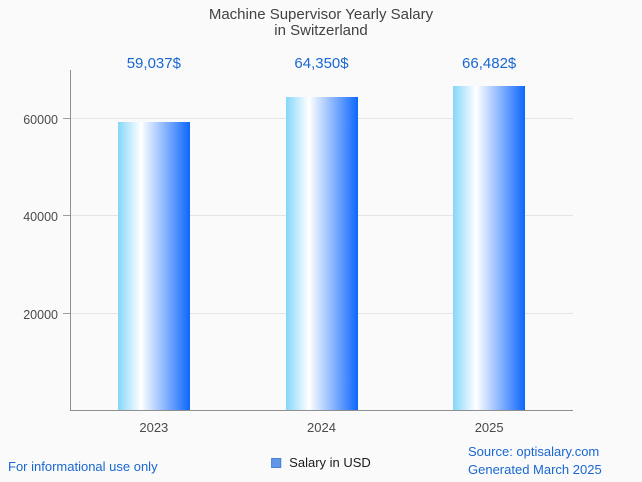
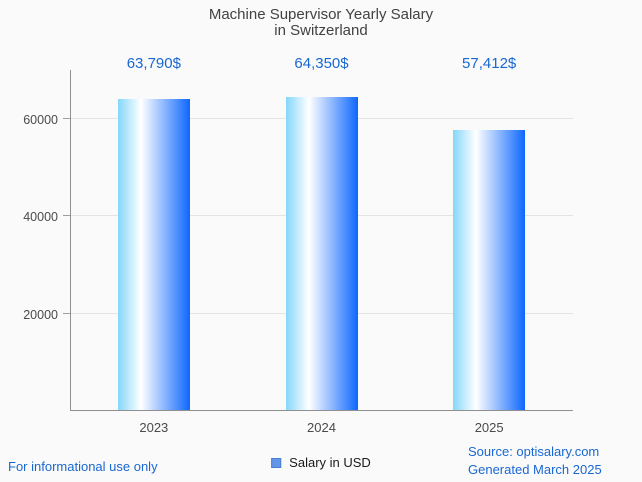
2023: 59,037 -> 63,790
2025: 66,482 -> 57,412
